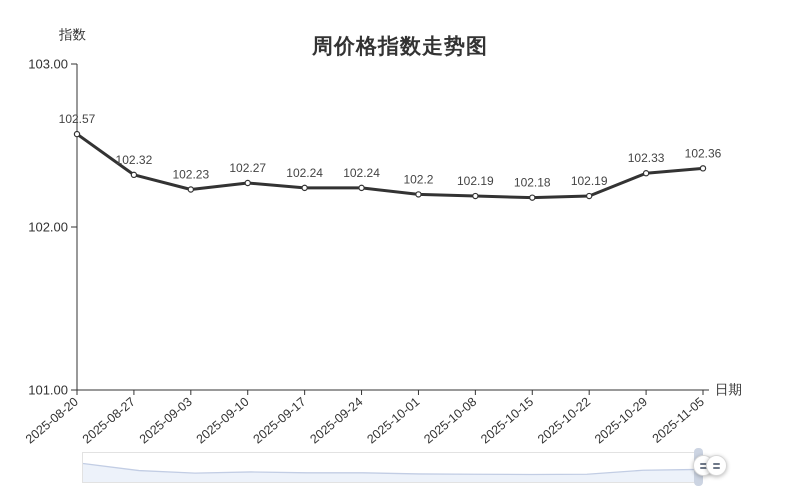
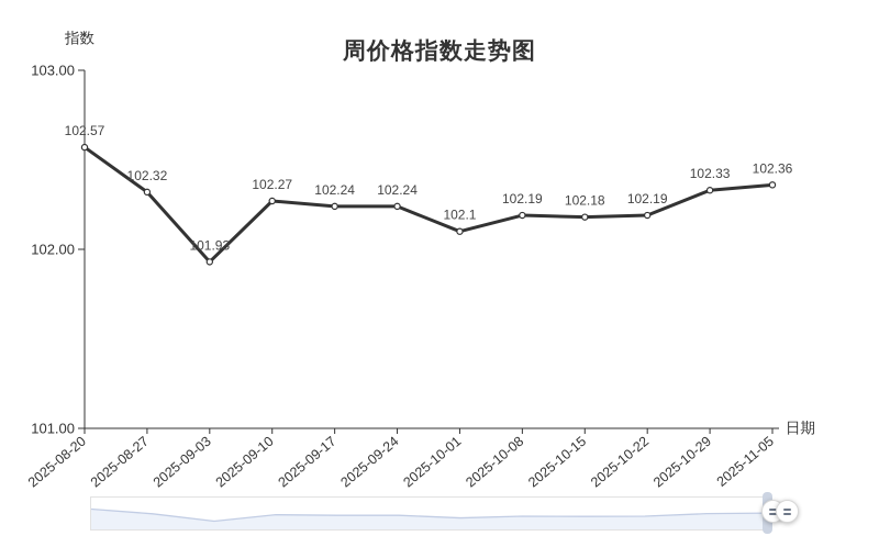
2025-09-03: 102.23 -> 101.93
2025-10-01: 102.2 -> 102.1
